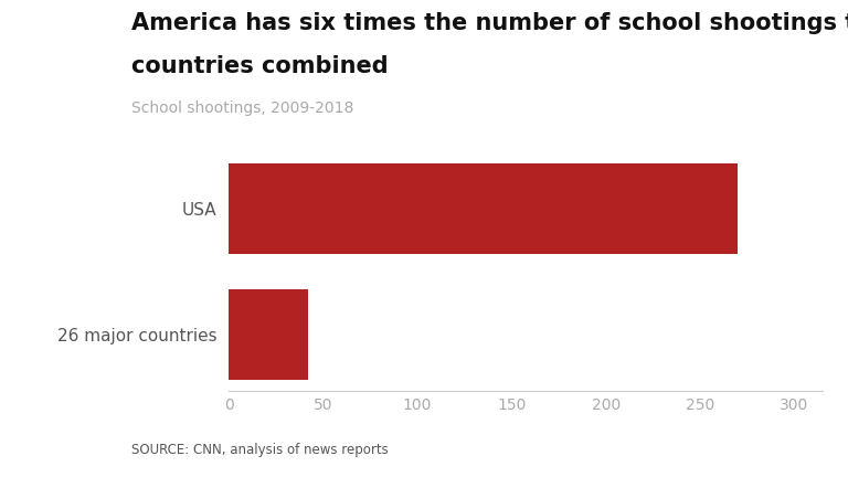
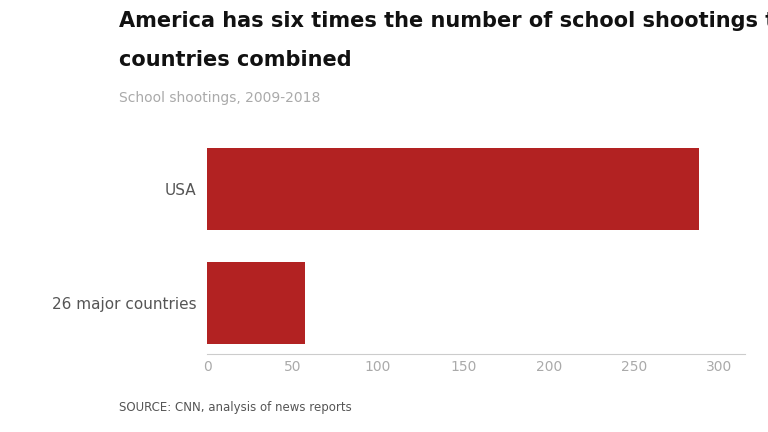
USA: 270 -> 288
26 major countries: 42 -> 57
